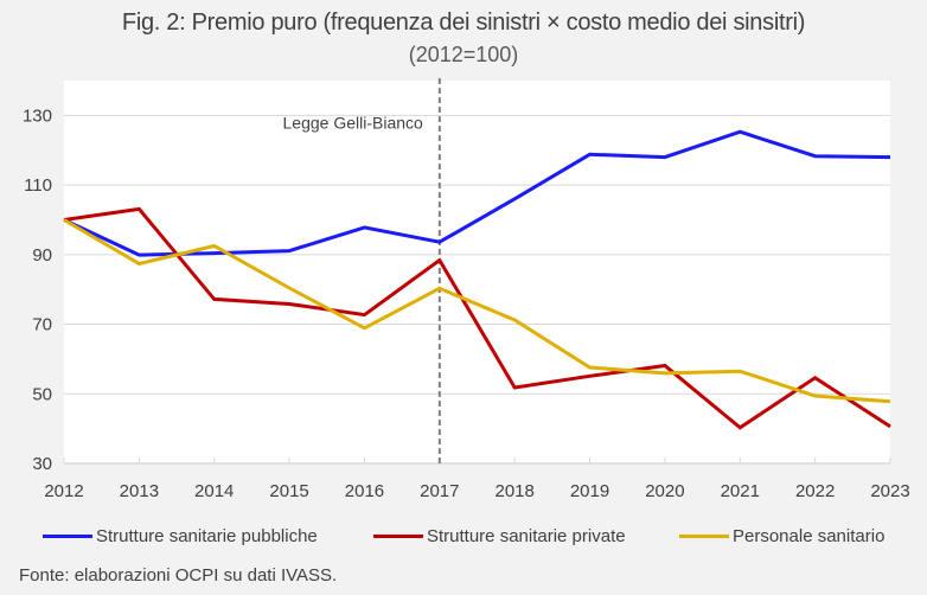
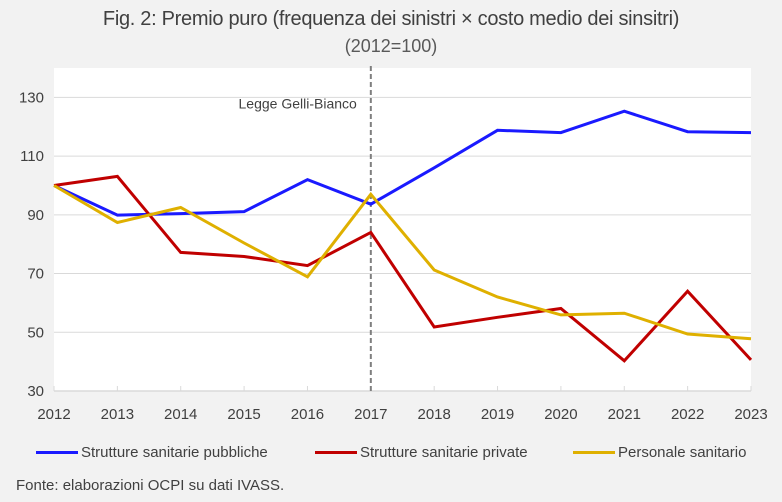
Strutture sanitarie pubbliche/2016: 98 -> 102
Strutture sanitarie private/2017: 88 -> 84
Personale sanitario/2017: 80 -> 97
Personale sanitario/2019: 58 -> 62
Strutture sanitarie private/2022: 55 -> 64
